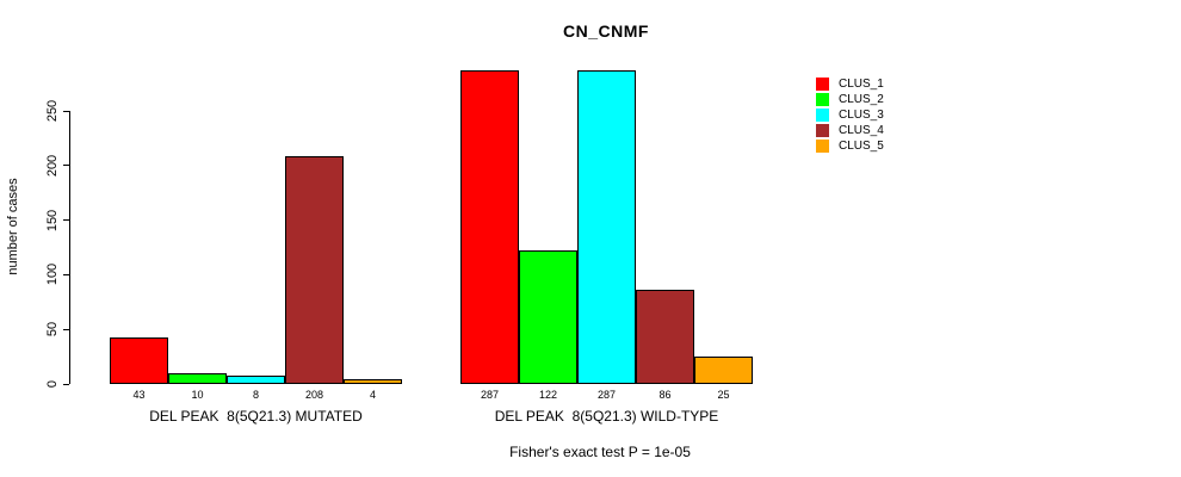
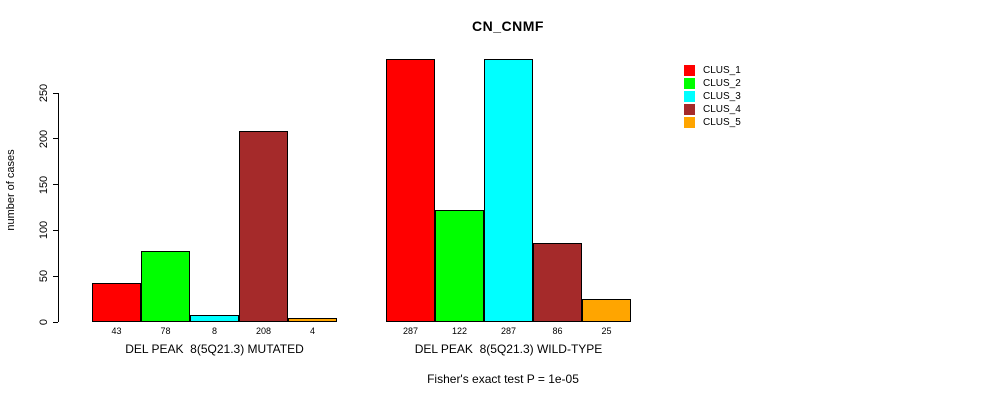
CLUS_2/DEL PEAK 8(5Q21.3) MUTATED: 10 -> 78
